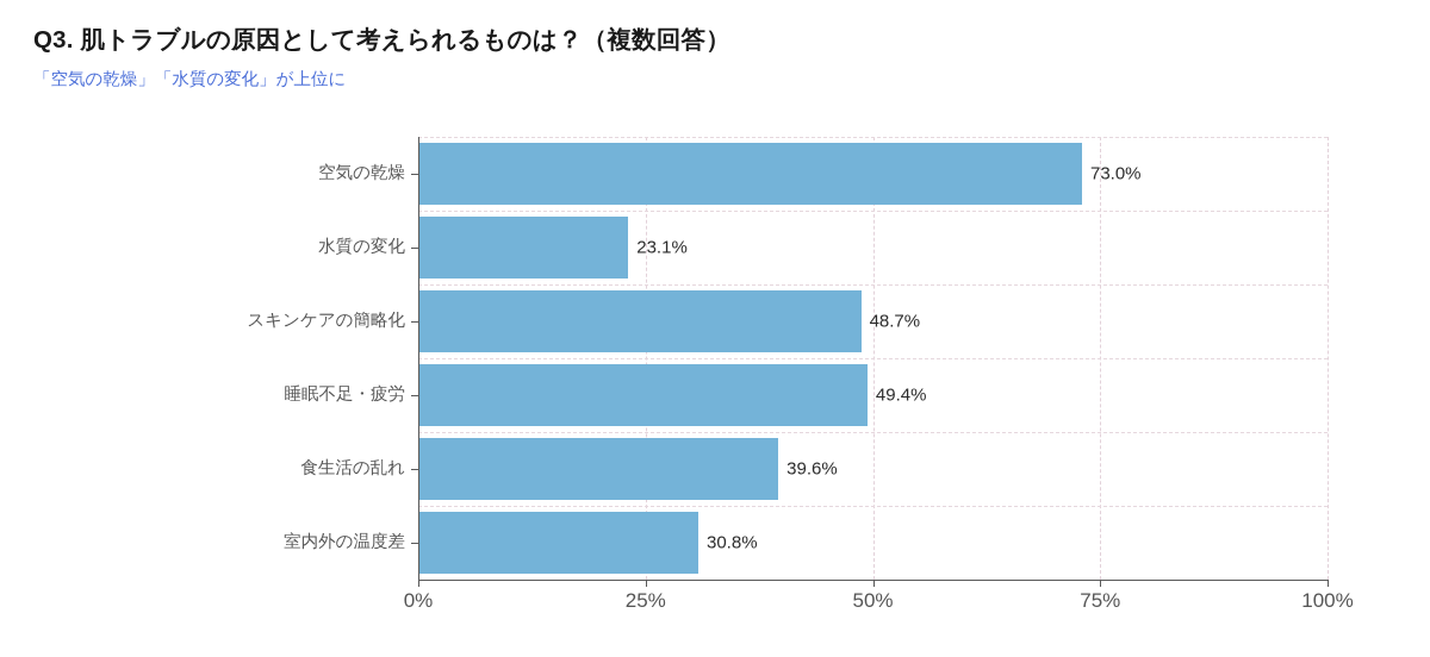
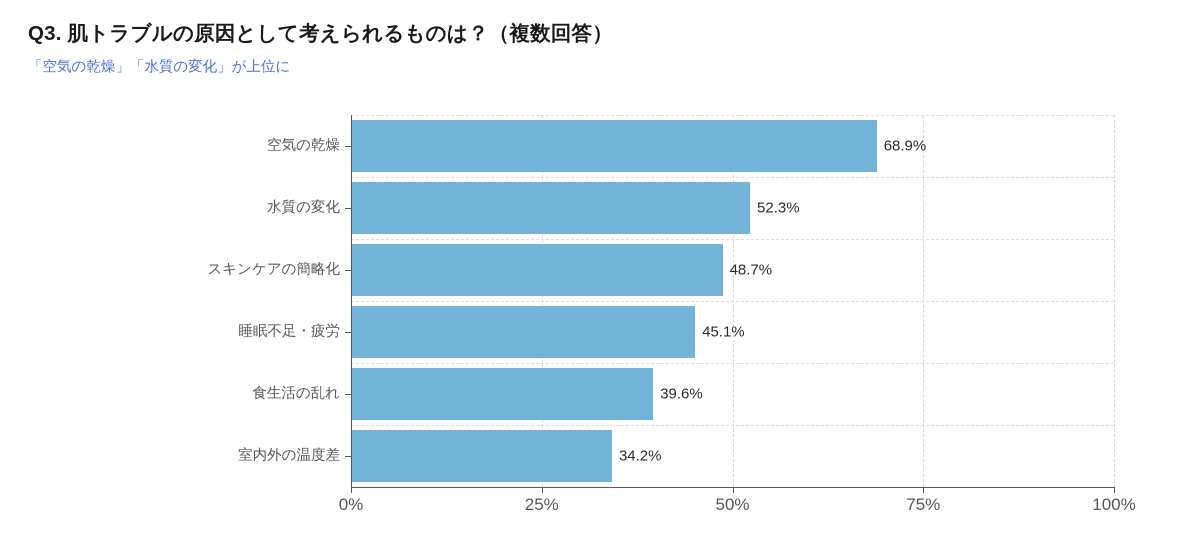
空気の乾燥: 73.0% -> 68.9%
水質の変化: 23.1% -> 52.3%
睡眠不足・疲労: 49.4% -> 45.1%
室内外の温度差: 30.8% -> 34.2%
